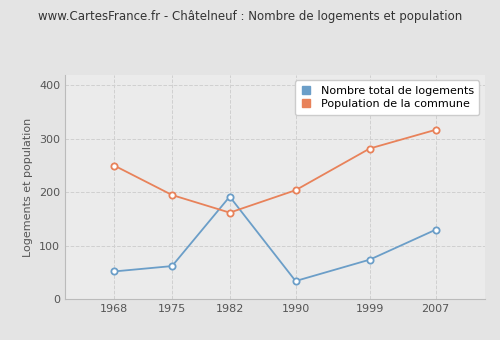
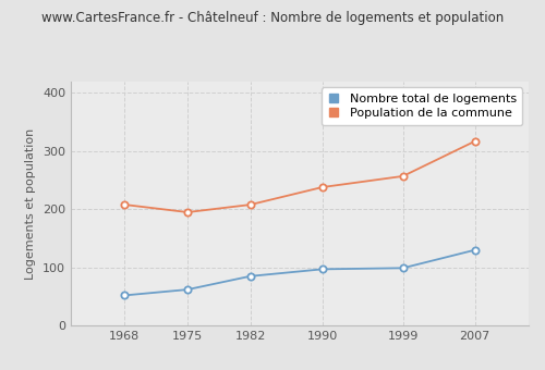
Population de la commune/1968: 250 -> 208
Nombre total de logements/1982: 192 -> 85
Population de la commune/1982: 162 -> 208
Nombre total de logements/1990: 34 -> 97
Population de la commune/1990: 204 -> 238
Nombre total de logements/1999: 74 -> 99
Population de la commune/1999: 282 -> 257
